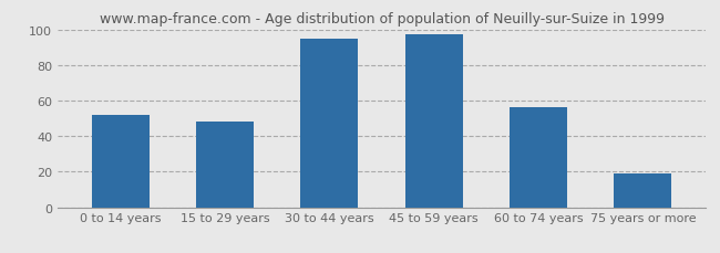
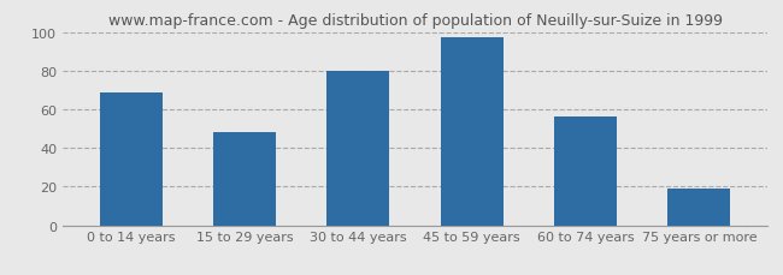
0 to 14 years: 52 -> 69
30 to 44 years: 95 -> 80
